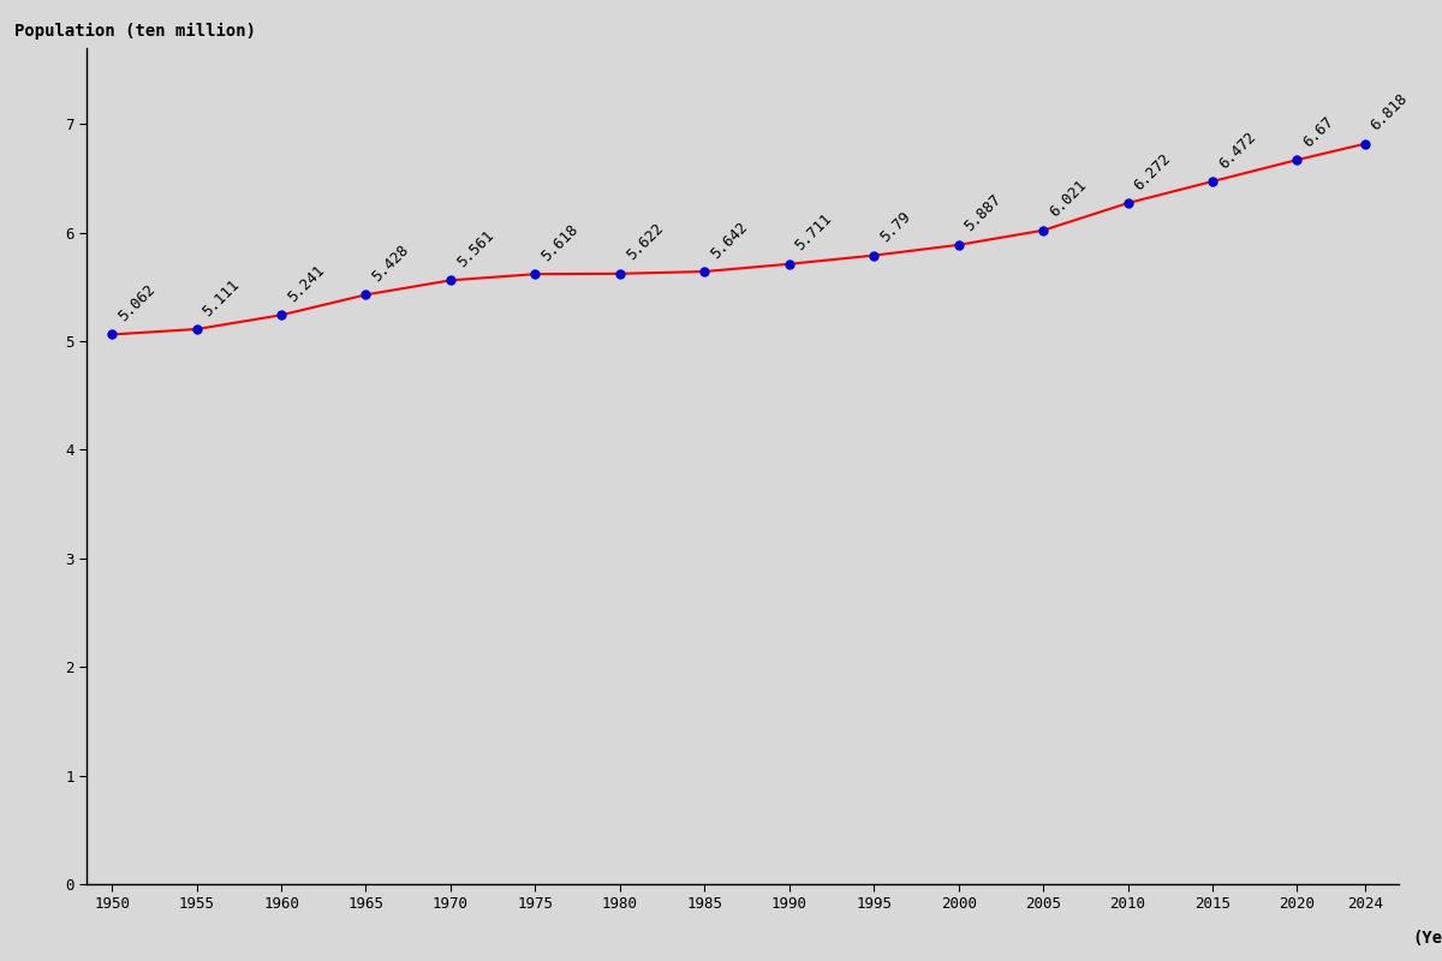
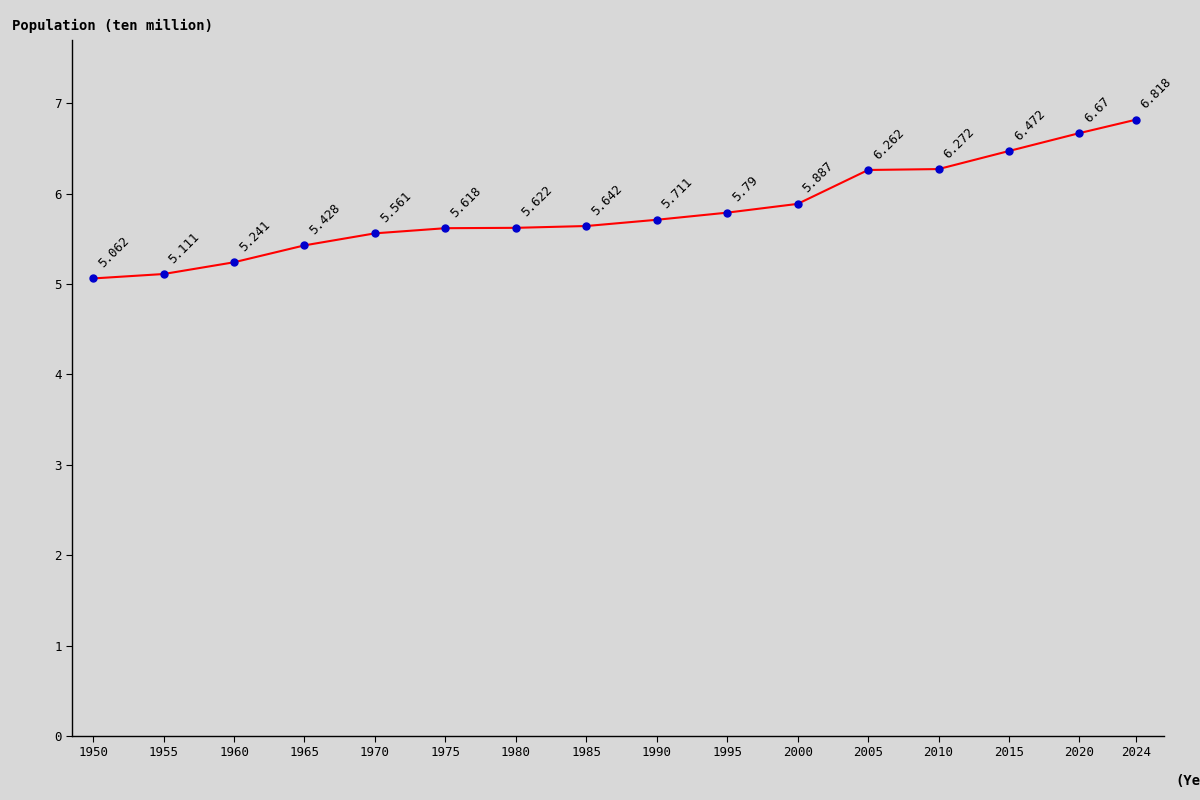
2005: 6.021 -> 6.262
